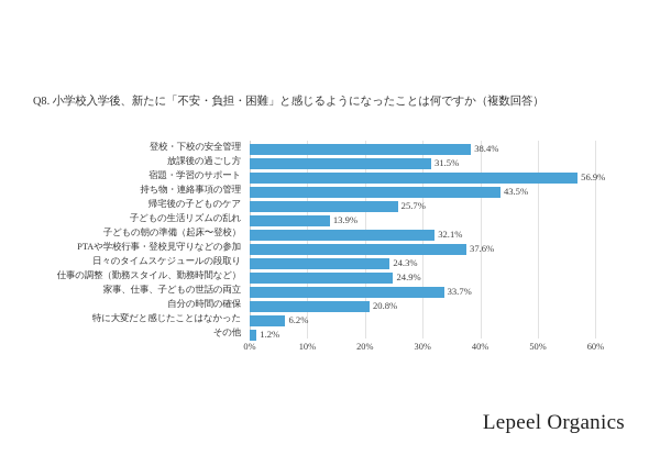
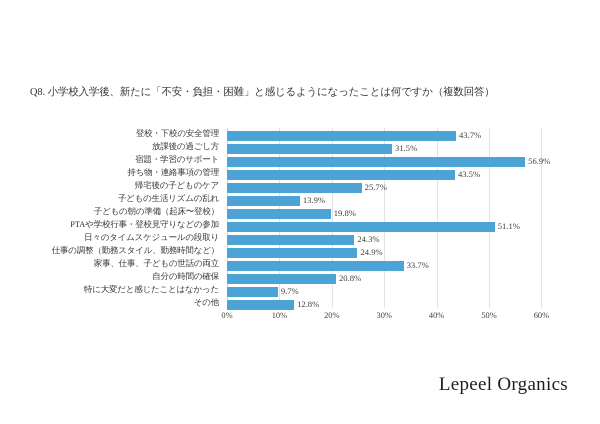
登校・下校の安全管理: 38.4% -> 43.7%
子どもの朝の準備（起床〜登校）: 32.1% -> 19.8%
PTAや学校行事・登校見守りなどの参加: 37.6% -> 51.1%
特に大変だと感じたことはなかった: 6.2% -> 9.7%
その他: 1.2% -> 12.8%
